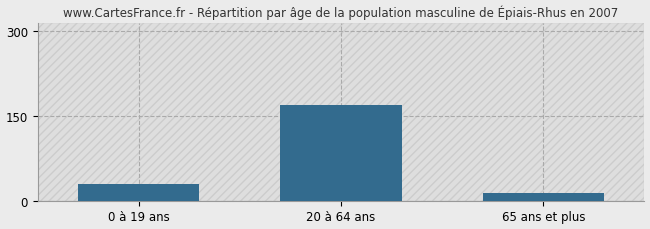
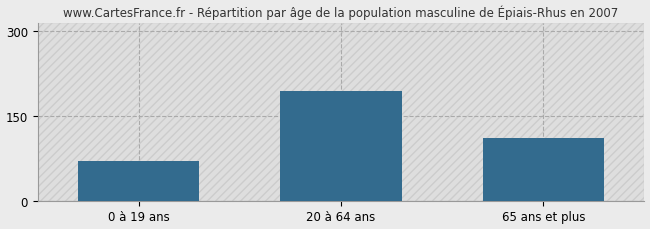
0 à 19 ans: 30 -> 70
20 à 64 ans: 170 -> 194
65 ans et plus: 13 -> 112
